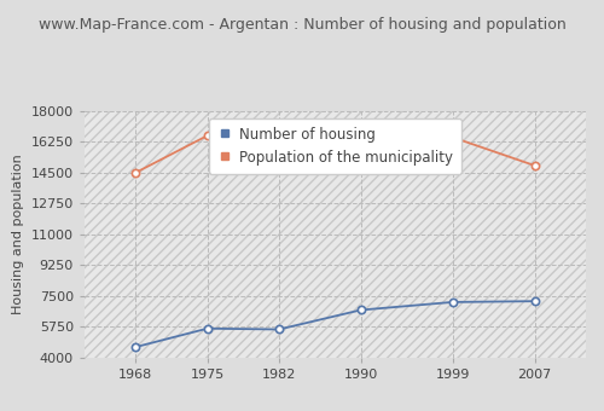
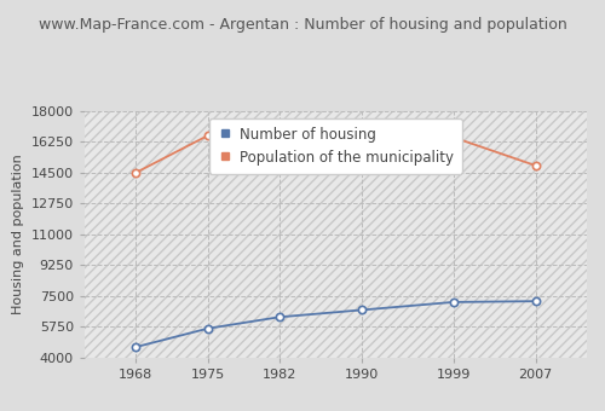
Number of housing/1982: 5600 -> 6300
